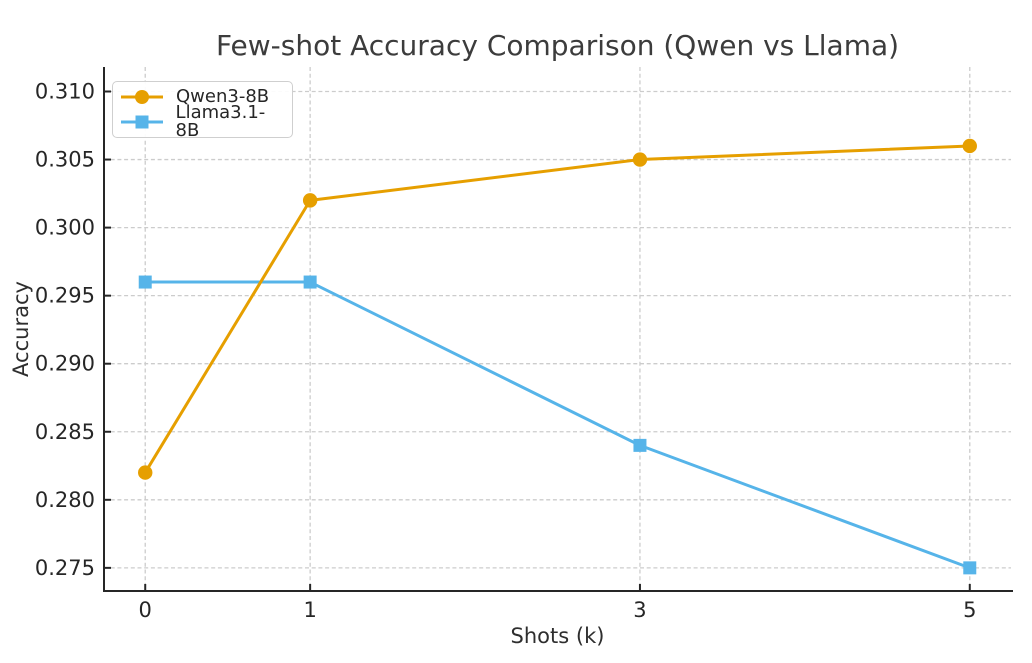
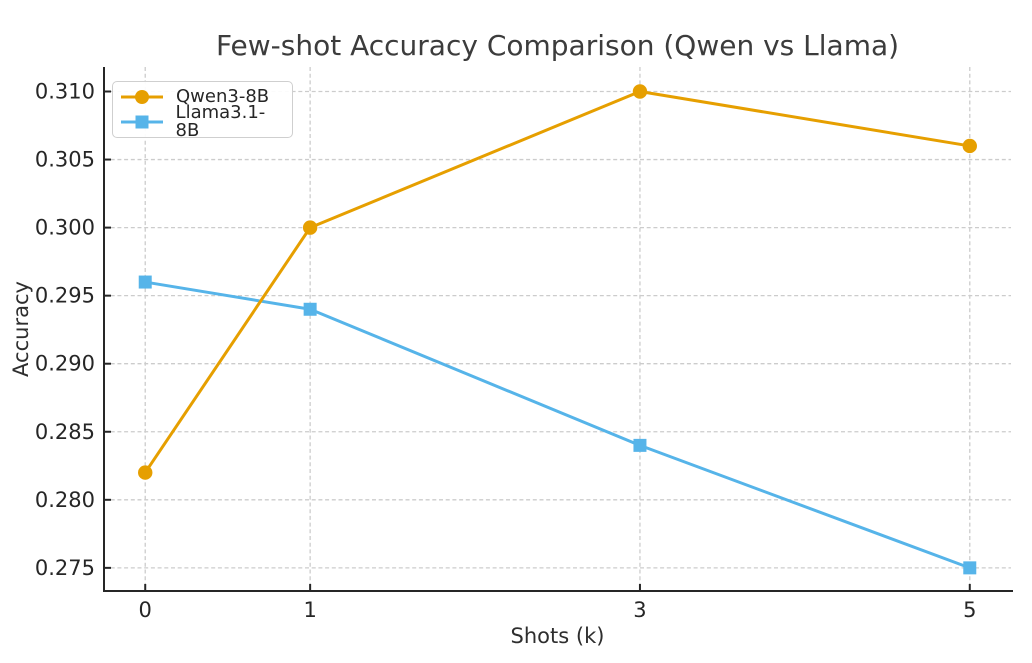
Qwen3-8B/1: 0.302 -> 0.300
Llama3.1-8B/1: 0.296 -> 0.294
Qwen3-8B/3: 0.305 -> 0.310
